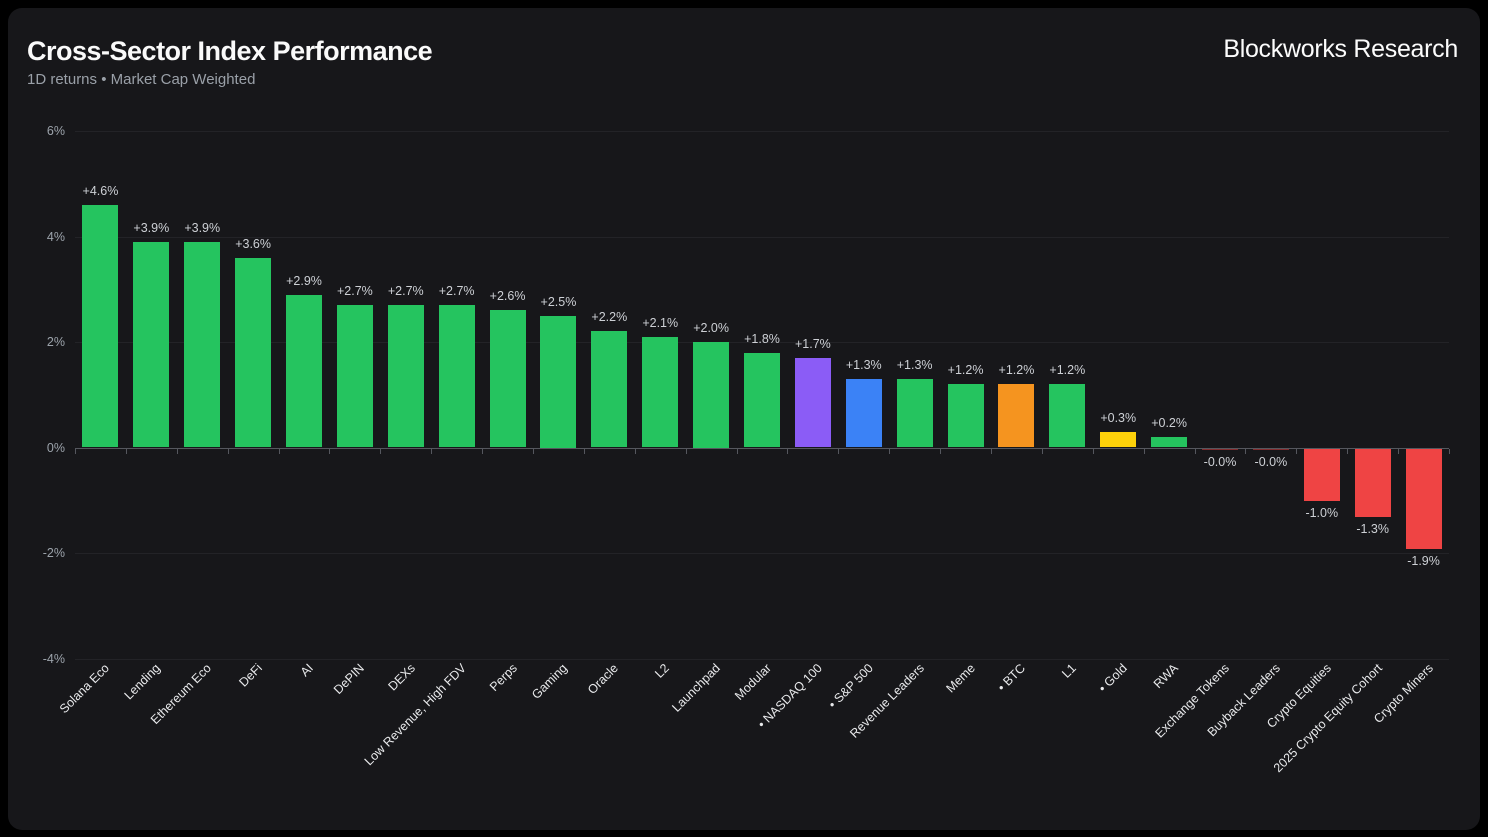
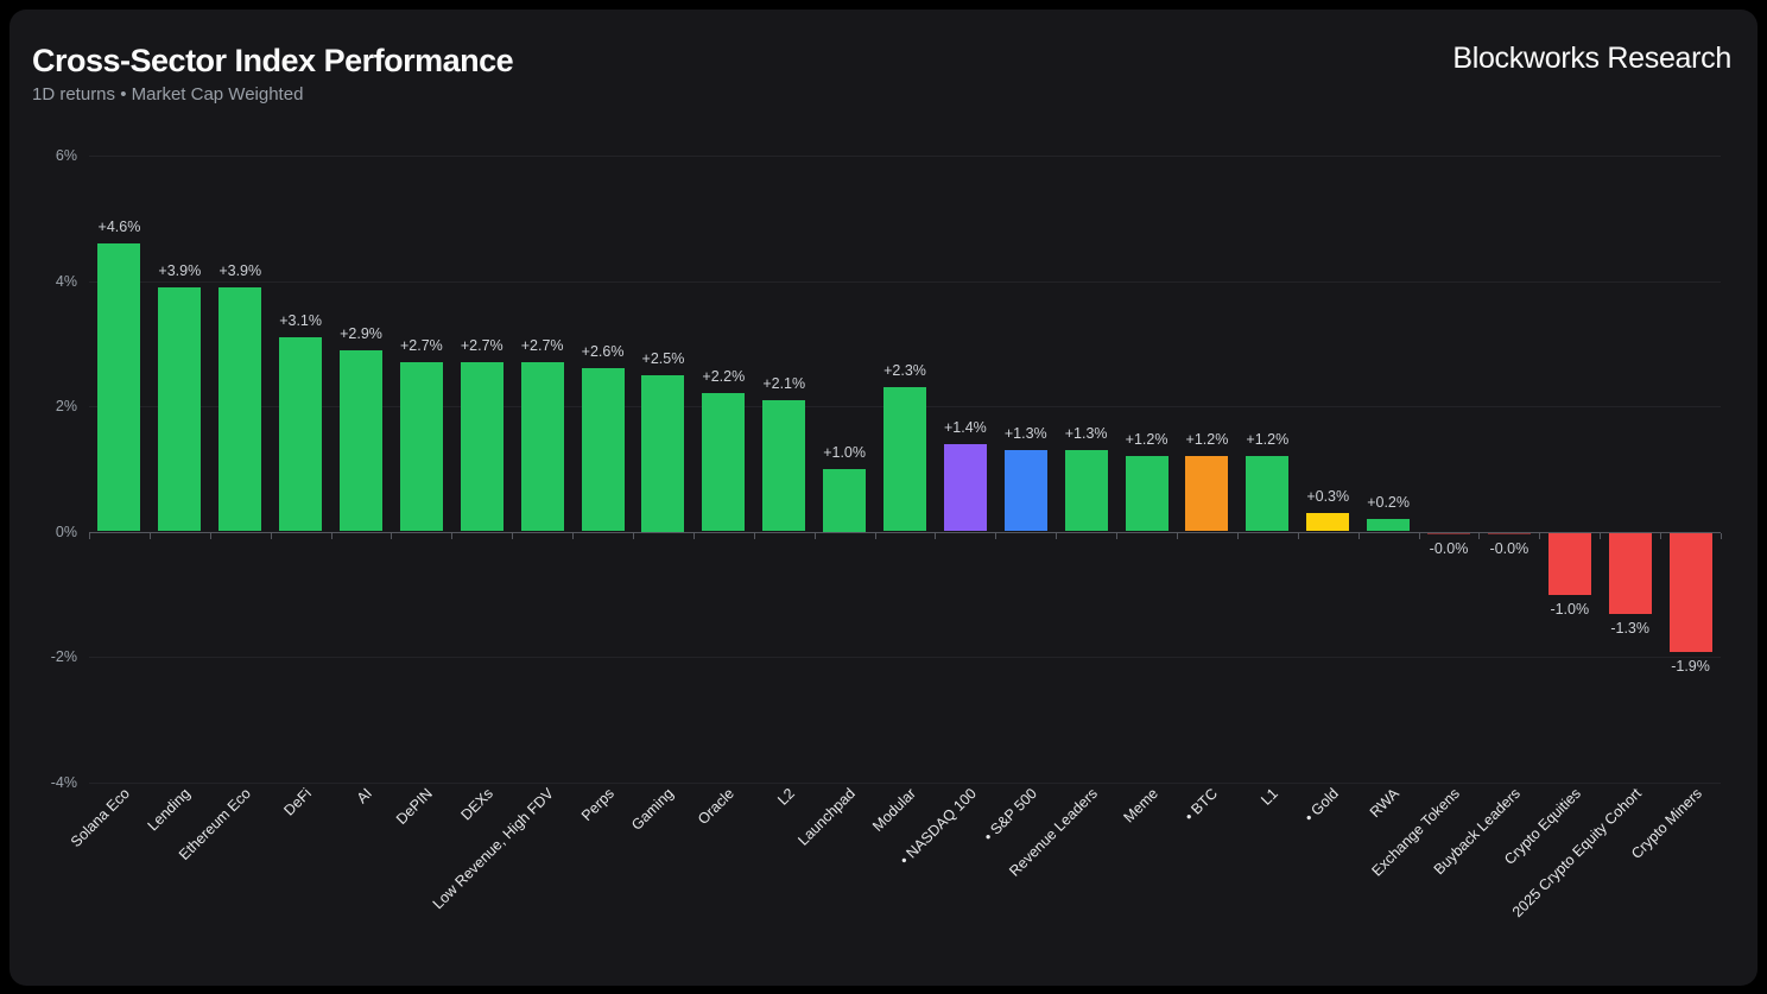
DeFi: +3.6% -> +3.1%
Launchpad: +2.0% -> +1.0%
Modular: +1.8% -> +2.3%
• NASDAQ 100: +1.7% -> +1.4%
